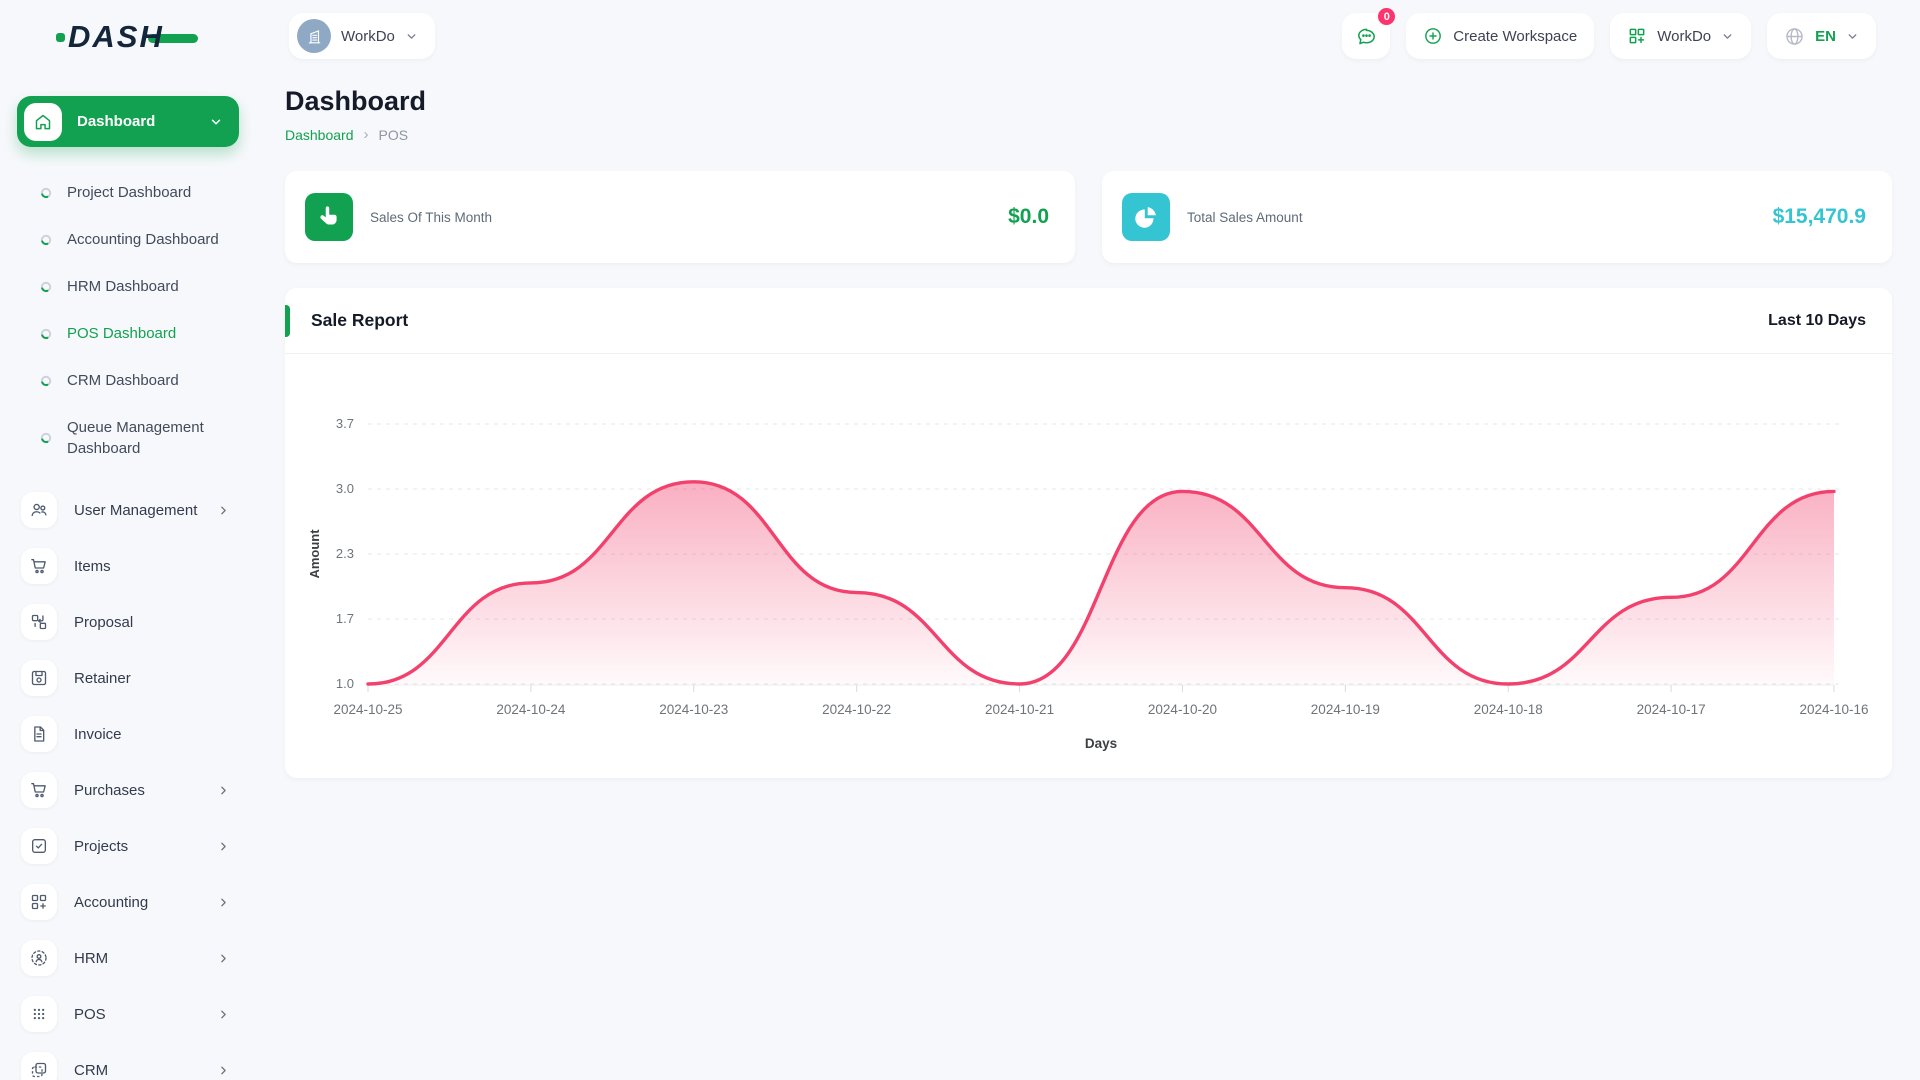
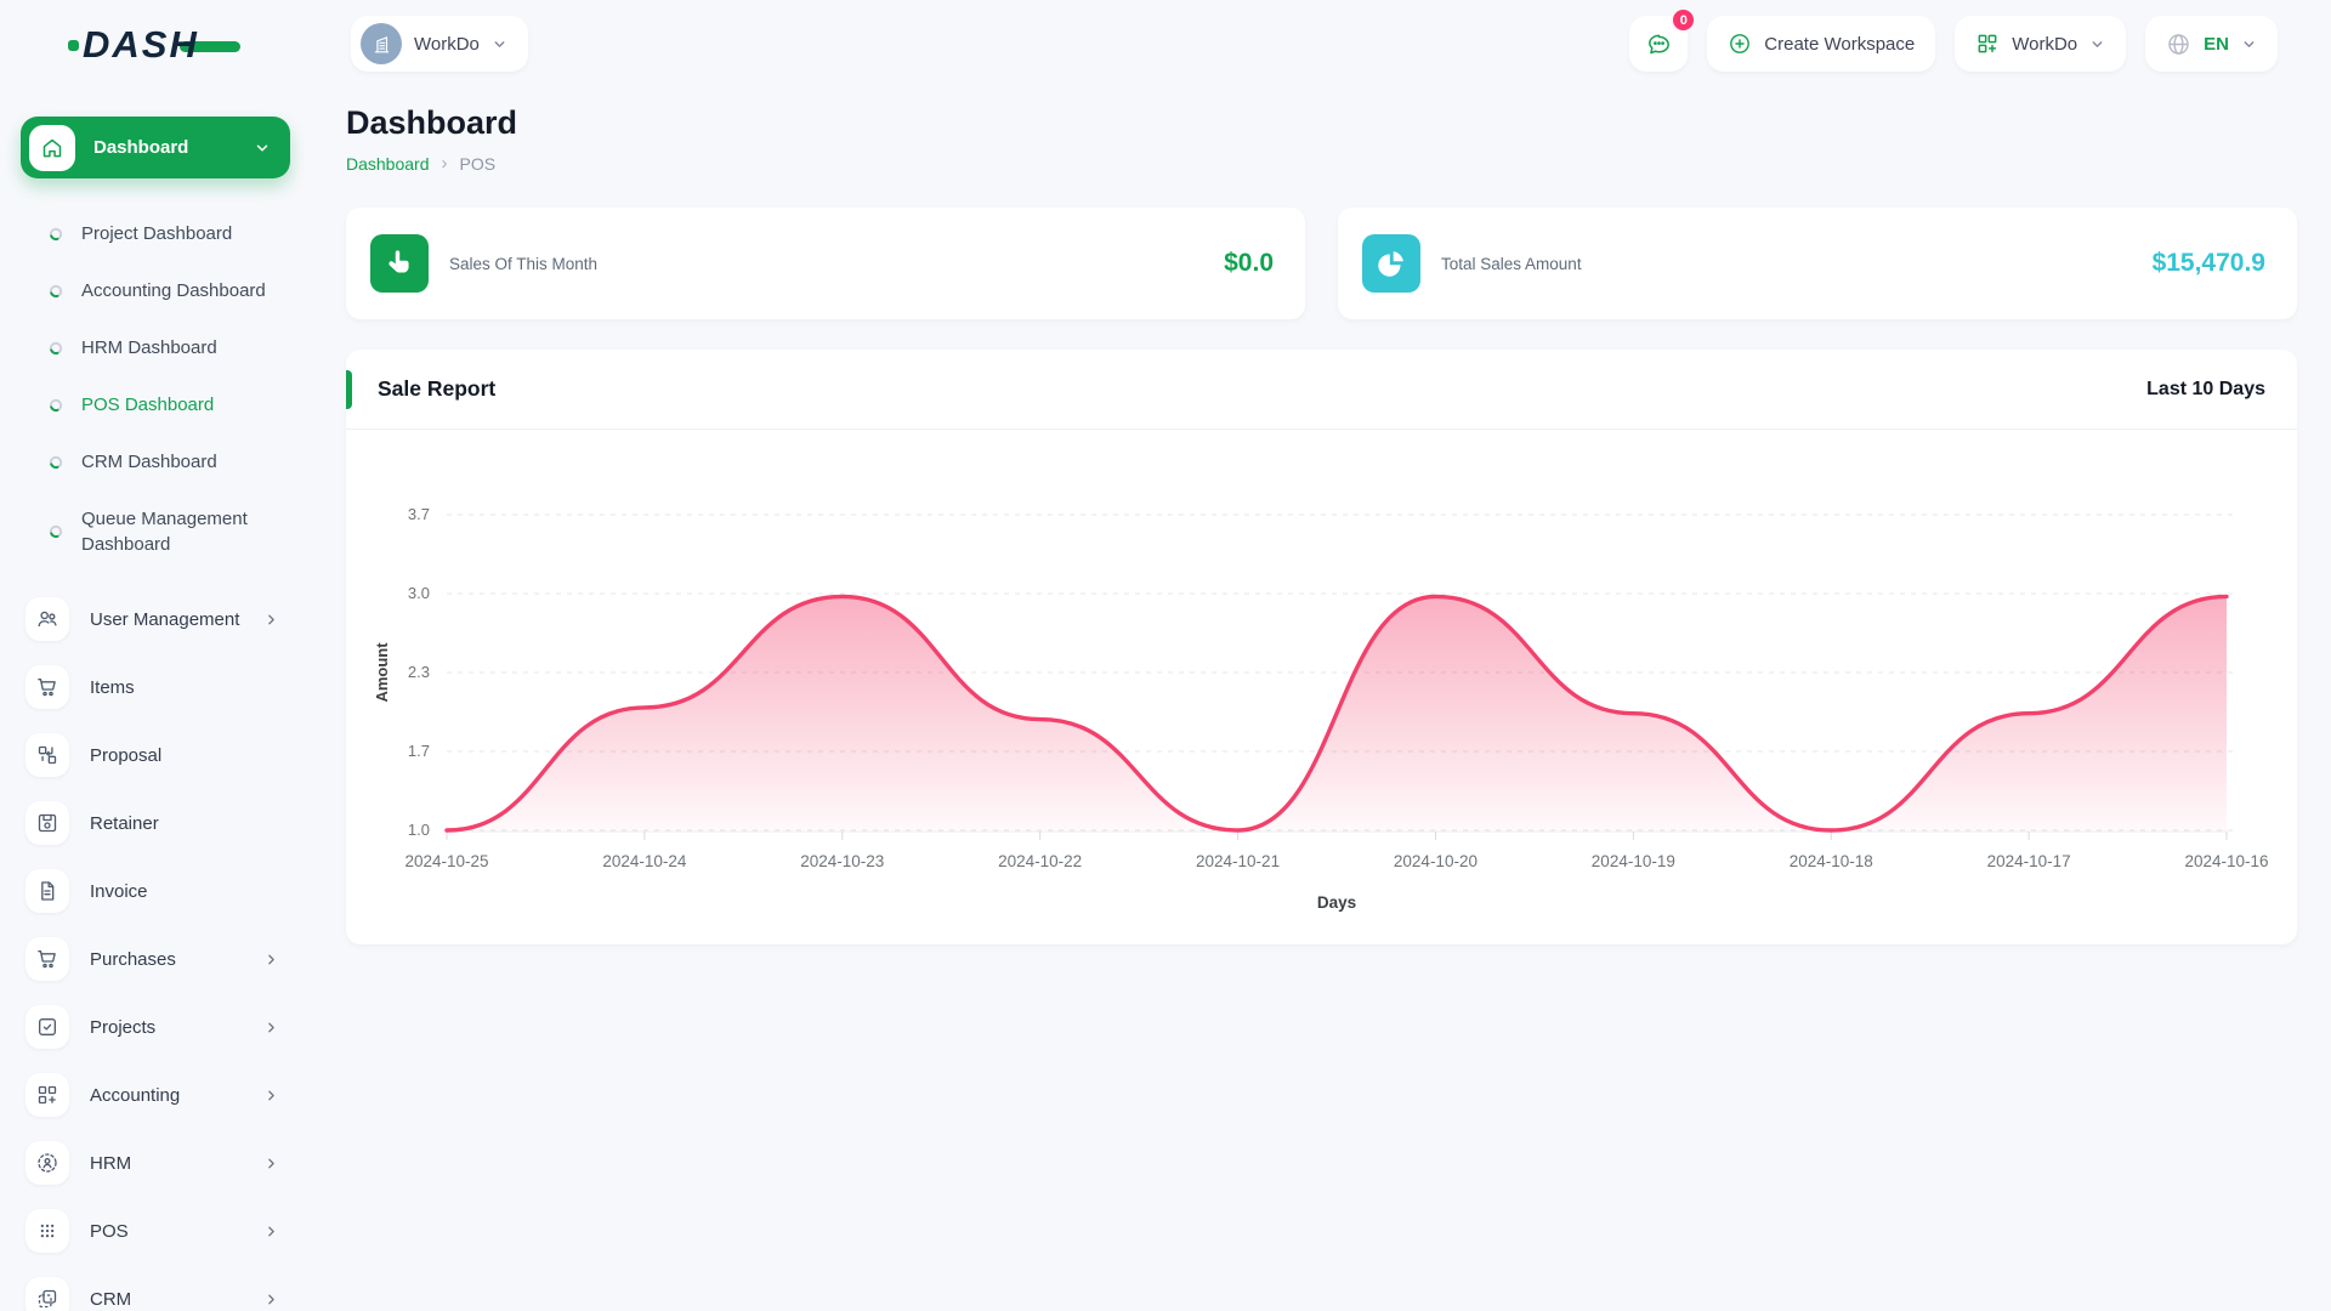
2024-10-23: 3.1 -> 3.0
2024-10-17: 1.9 -> 2.0
